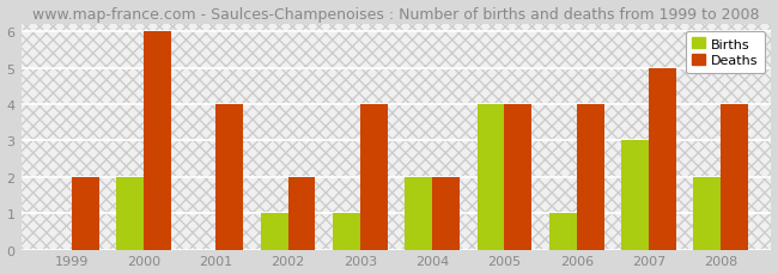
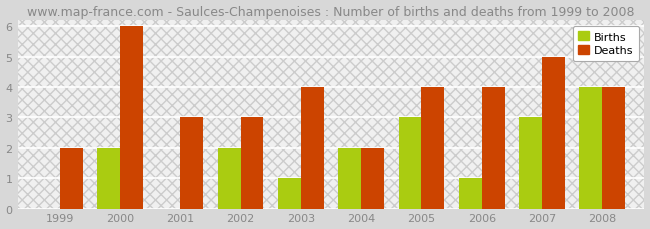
Deaths/2001: 4 -> 3
Births/2002: 1 -> 2
Deaths/2002: 2 -> 3
Births/2005: 4 -> 3
Births/2008: 2 -> 4
